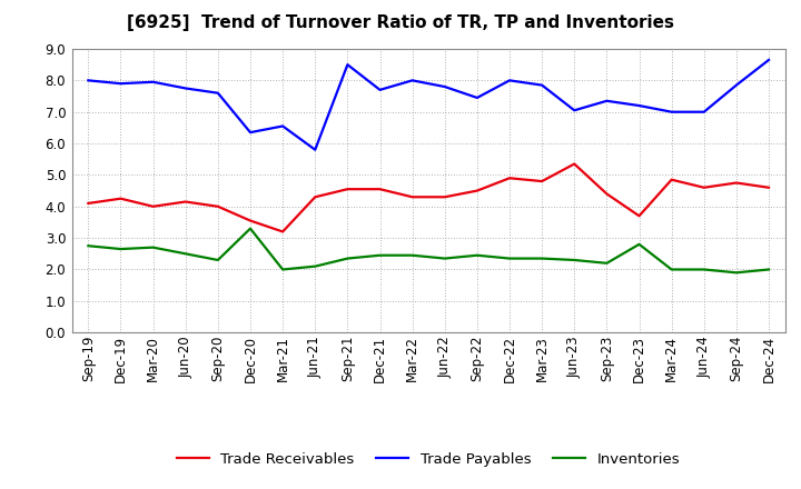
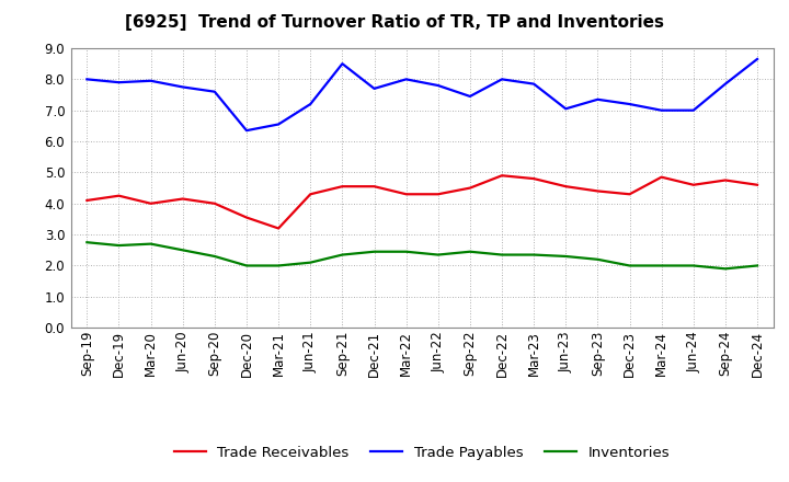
Inventories/Dec-20: 3.30 -> 2.00
Trade Payables/Jun-21: 5.80 -> 7.20
Trade Receivables/Jun-23: 5.35 -> 4.55
Trade Receivables/Dec-23: 3.70 -> 4.30
Inventories/Dec-23: 2.80 -> 2.00
